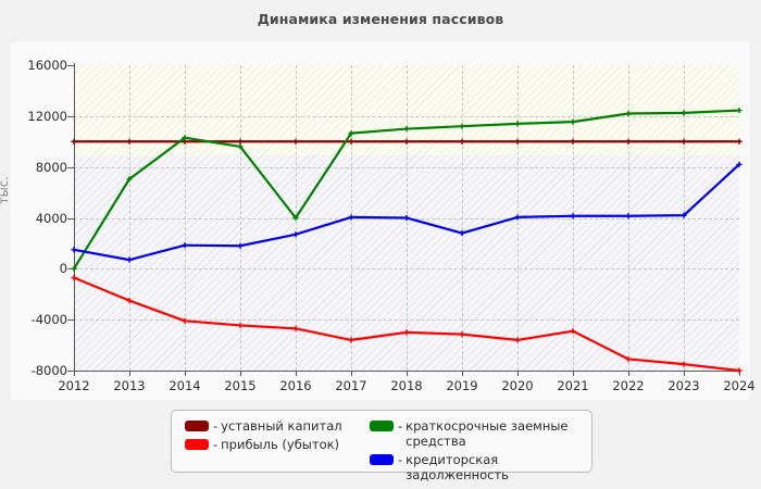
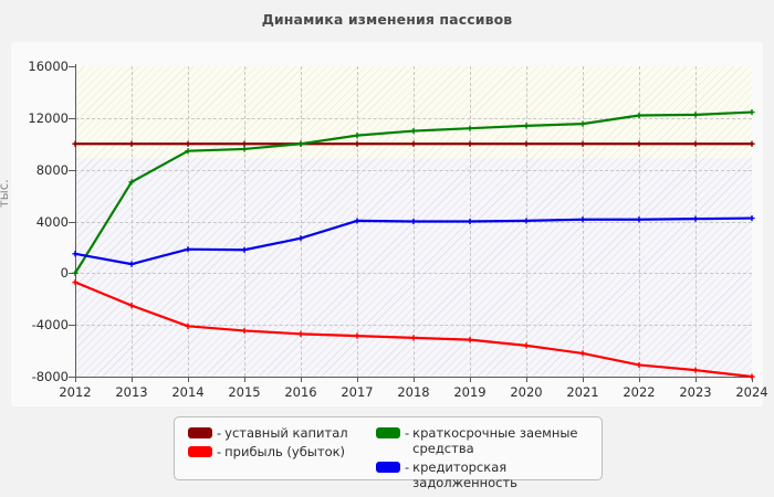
краткосрочные заемные средства/2014: 10300 -> 9400
краткосрочные заемные средства/2016: 4000 -> 10000
прибыль (убыток)/2017: -5600 -> -4800
кредиторская задолженность/2019: 2800 -> 4000
прибыль (убыток)/2021: -4900 -> -6200
кредиторская задолженность/2024: 8200 -> 4200
